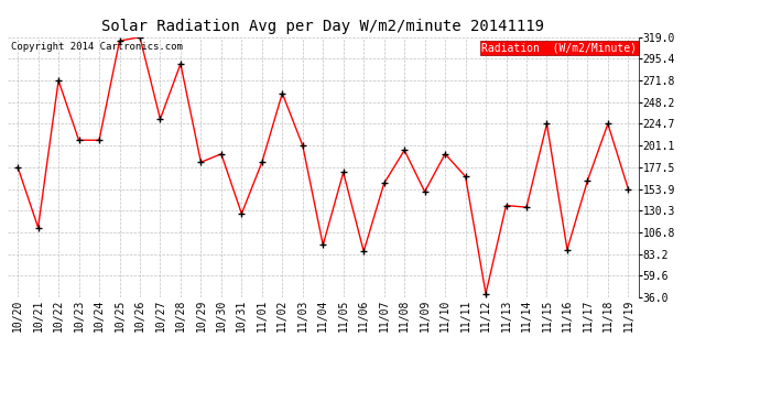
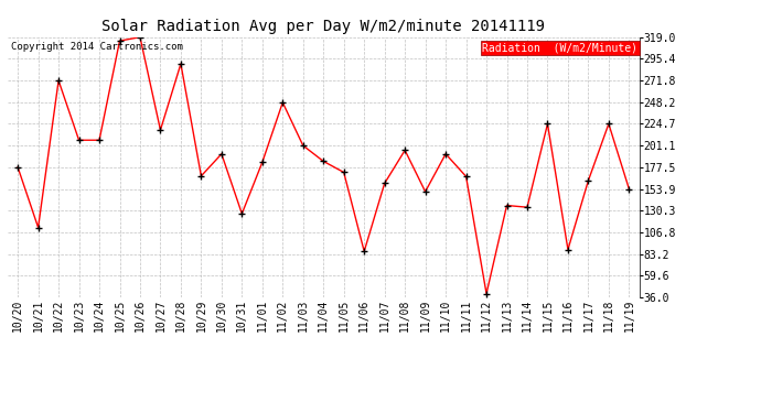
10/27: 230 -> 218
10/29: 183 -> 168
11/02: 258 -> 248
11/04: 93 -> 184
